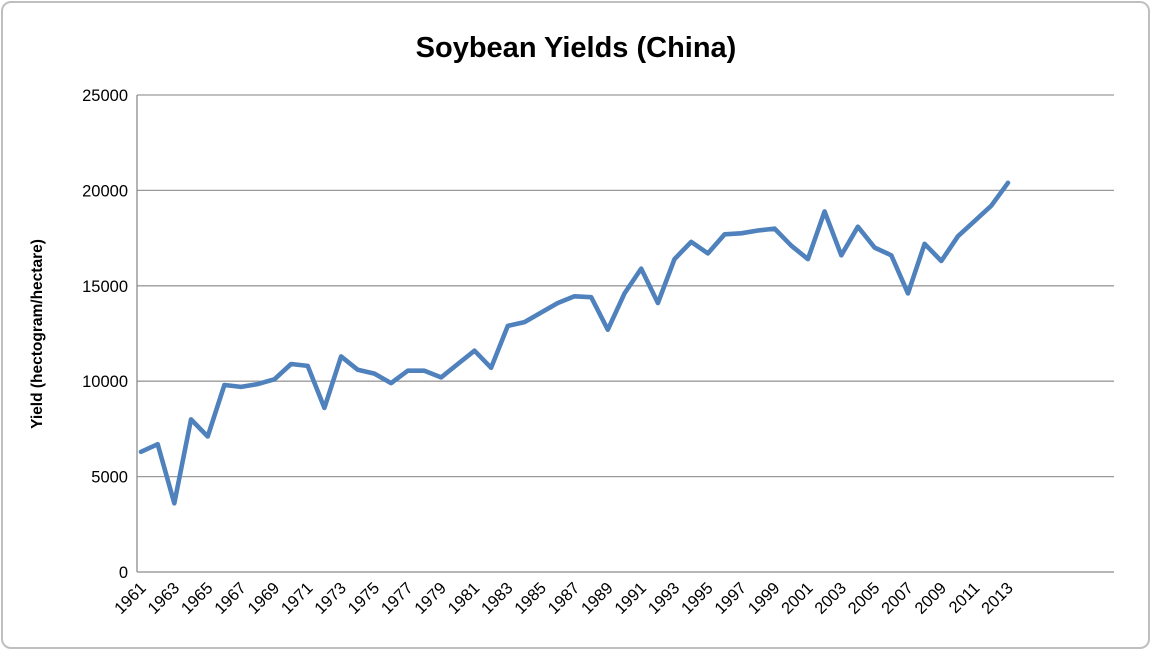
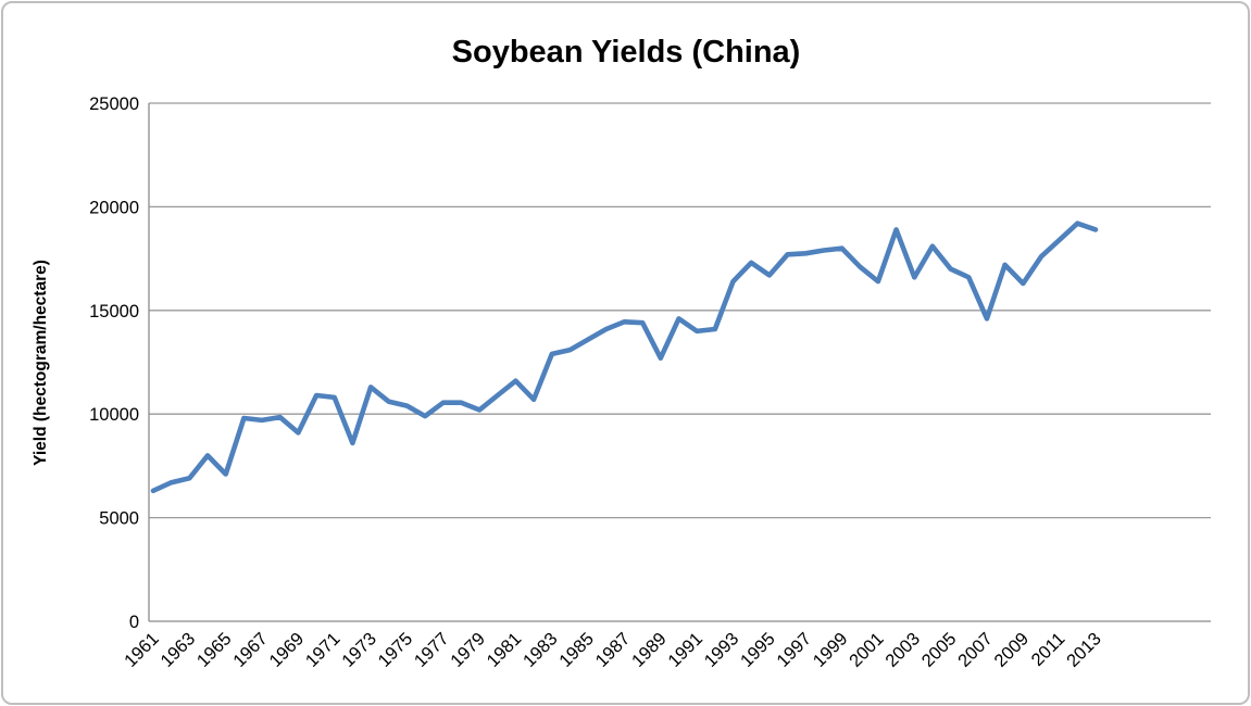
1963: 3600 -> 6900
1969: 10100 -> 9100
1991: 15900 -> 14000
2013: 20400 -> 18900
